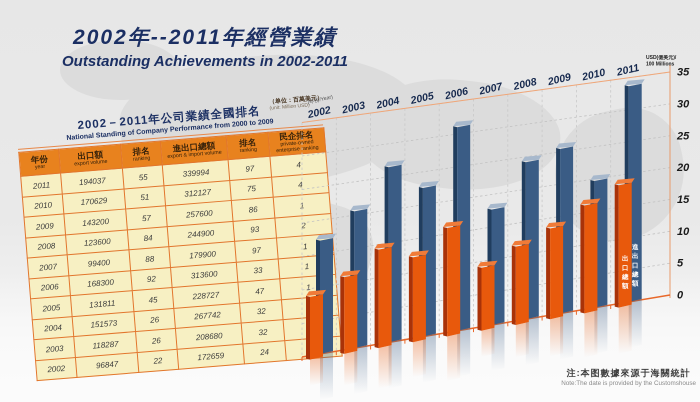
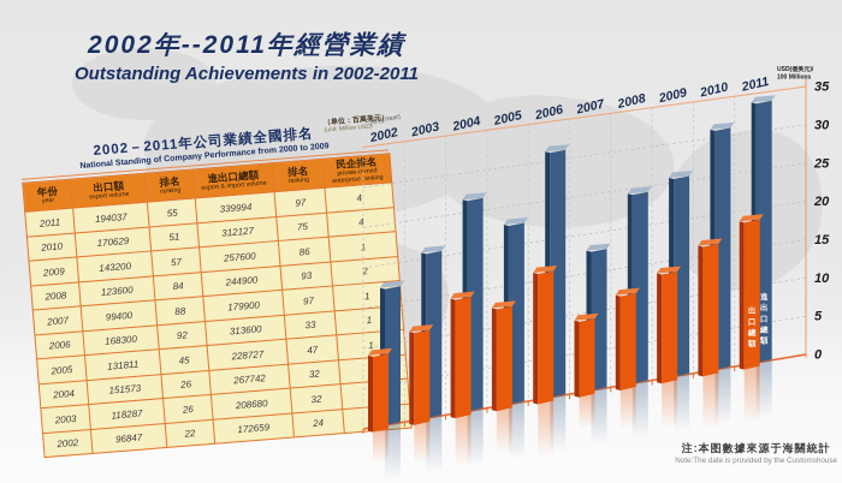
進出口總額/2010: 20 -> 31
